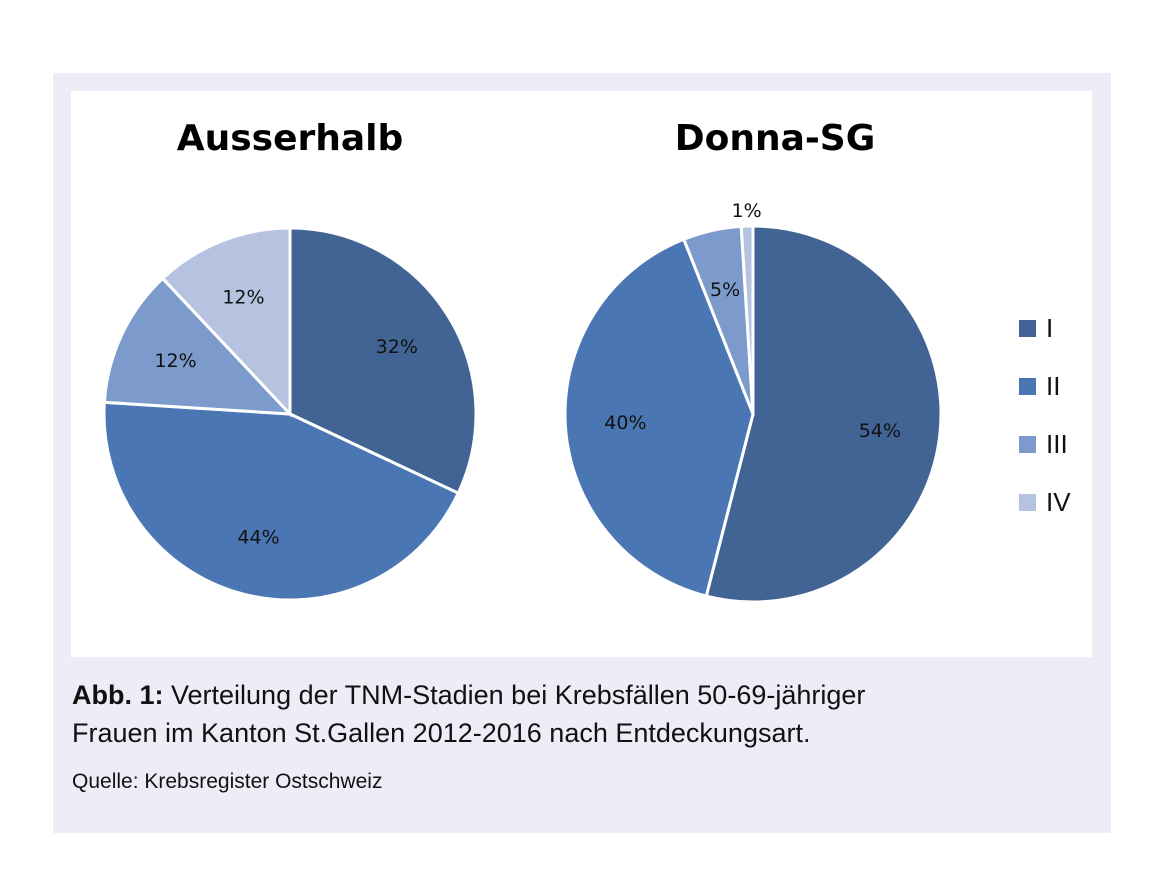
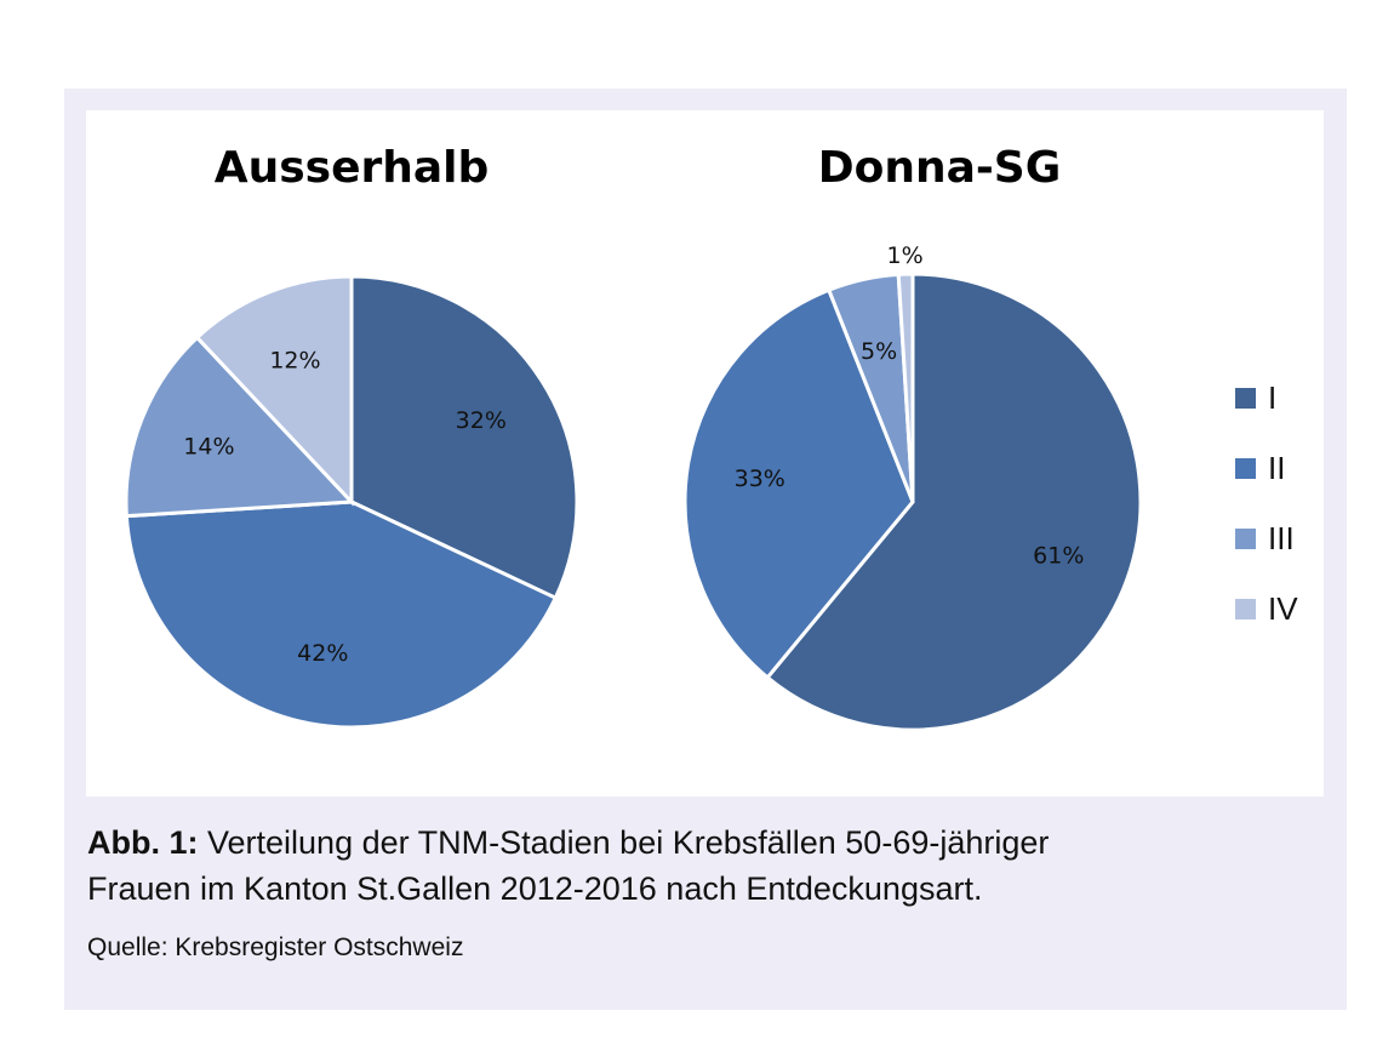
Ausserhalb/II: 44% -> 42%
Ausserhalb/III: 12% -> 14%
Donna-SG/I: 54% -> 61%
Donna-SG/II: 40% -> 33%
